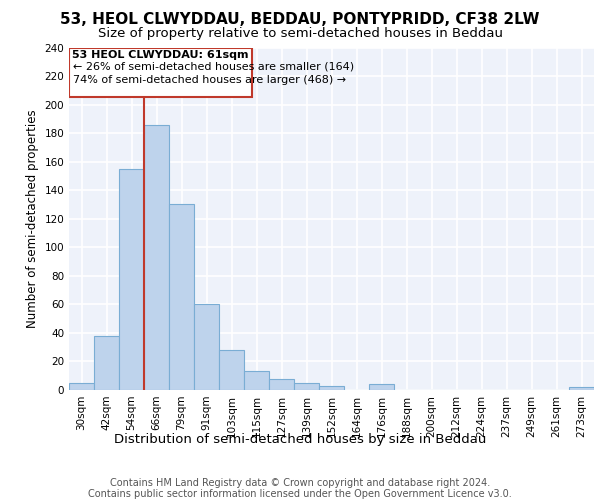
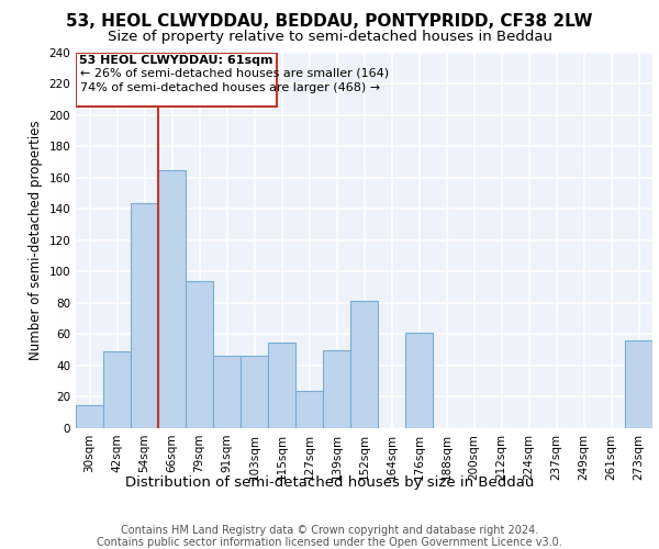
30sqm: 5 -> 15
42sqm: 38 -> 49
54sqm: 155 -> 144
66sqm: 186 -> 165
79sqm: 130 -> 94
91sqm: 60 -> 46
103sqm: 28 -> 46
115sqm: 13 -> 55
127sqm: 8 -> 24
139sqm: 5 -> 50
152sqm: 3 -> 81
176sqm: 4 -> 61
273sqm: 2 -> 56
